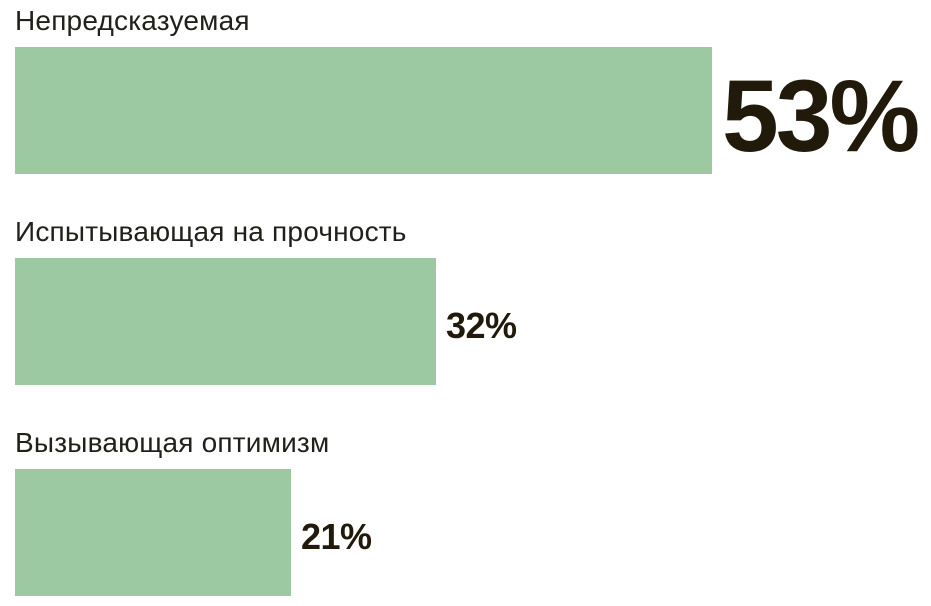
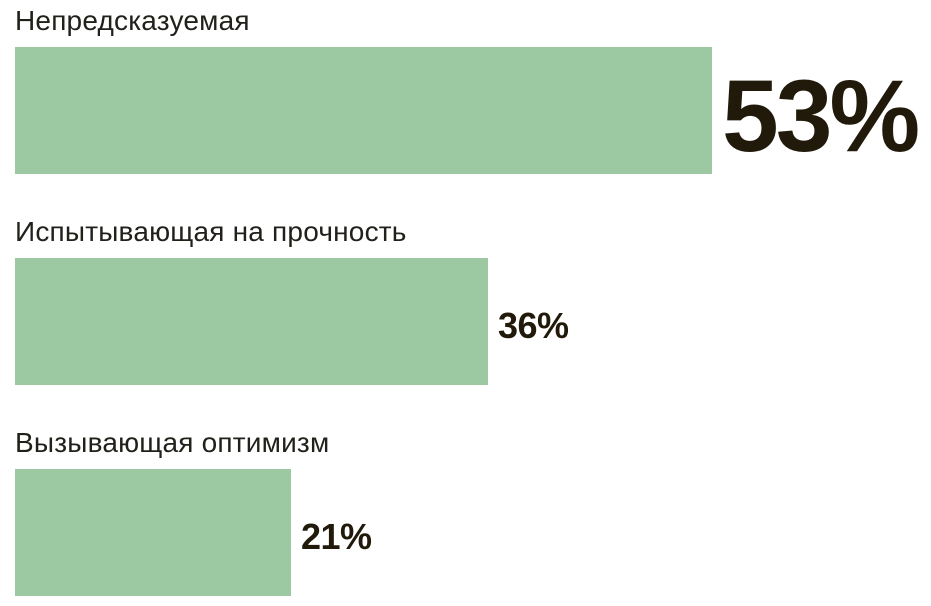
Испытывающая на прочность: 32% -> 36%
